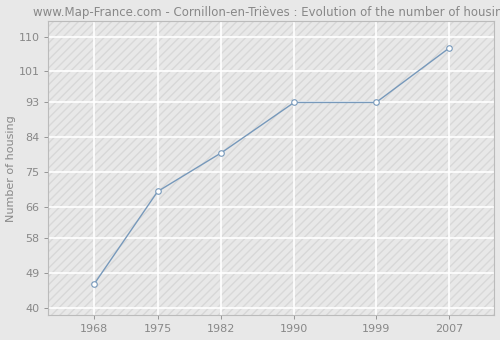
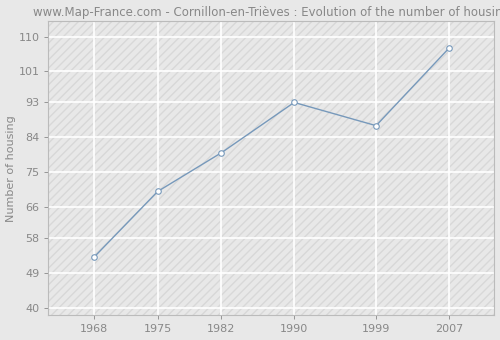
1968: 46 -> 53
1999: 93 -> 87
